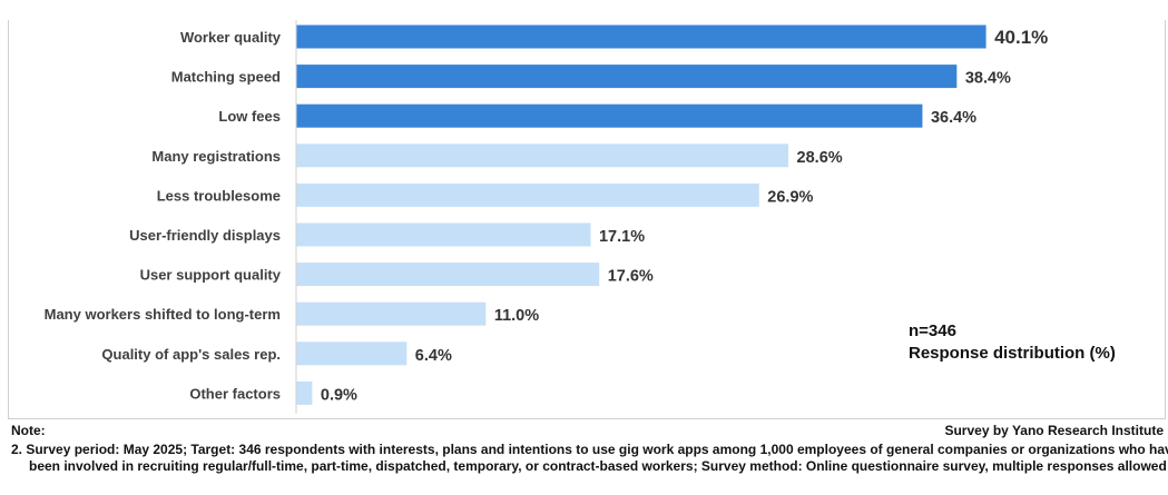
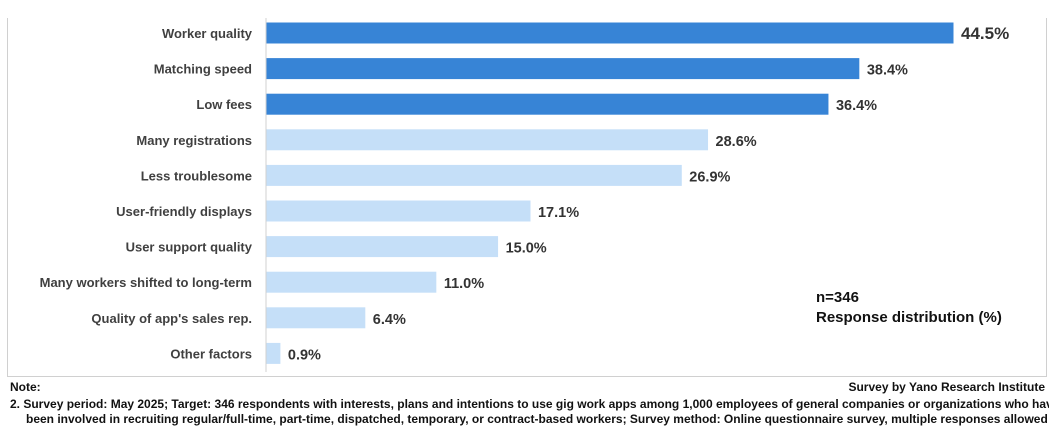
Worker quality: 40.1% -> 44.5%
User support quality: 17.6% -> 15.0%
